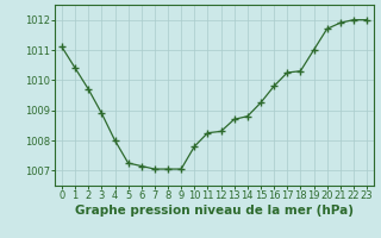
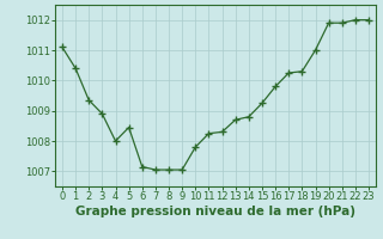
2: 1009.70 -> 1009.35
5: 1007.25 -> 1008.45
20: 1011.70 -> 1011.90
